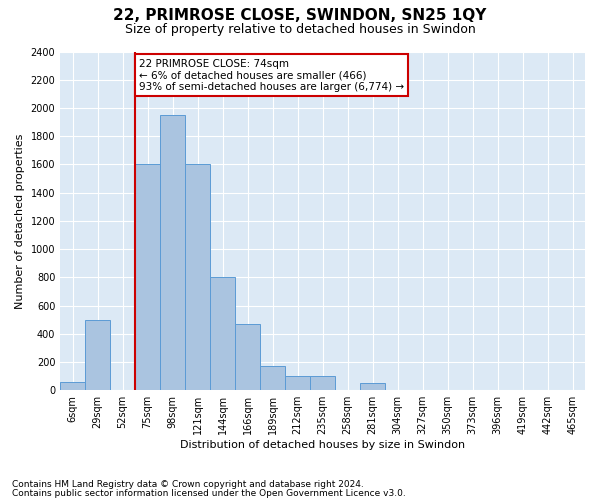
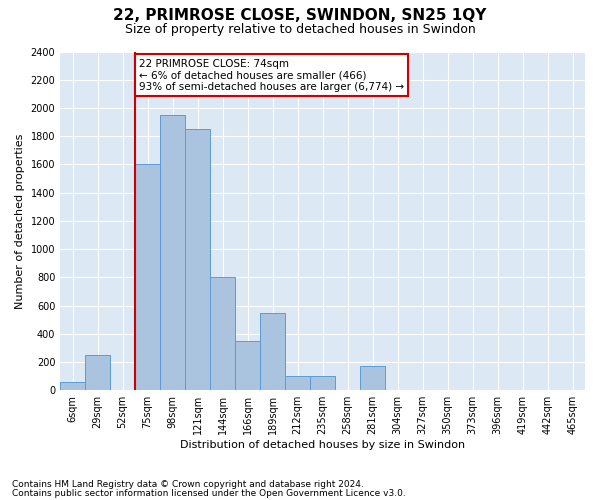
29sqm: 500 -> 250
121sqm: 1600 -> 1850
166sqm: 470 -> 350
189sqm: 180 -> 550
281sqm: 50 -> 170
